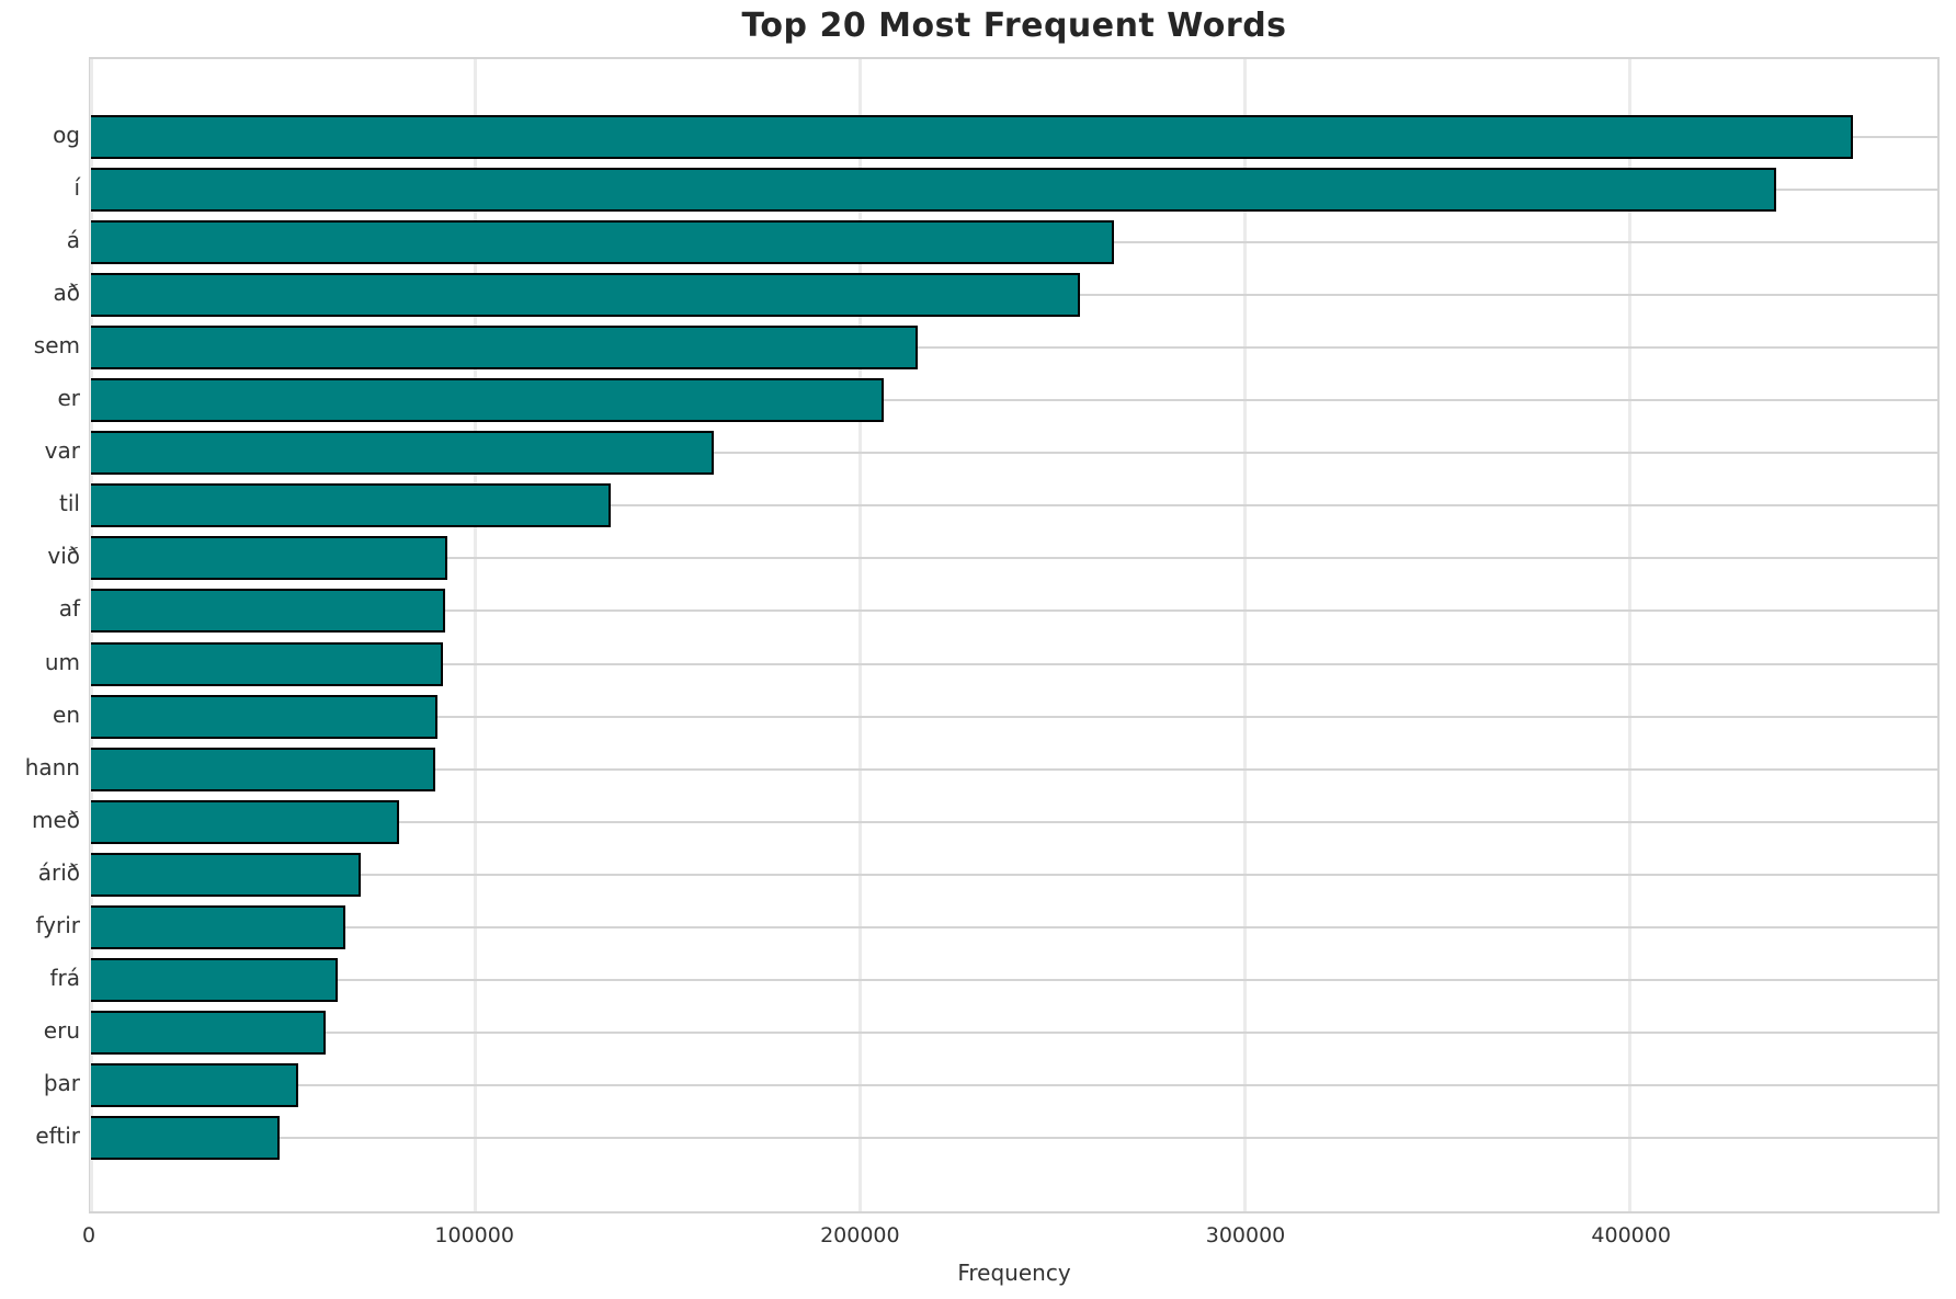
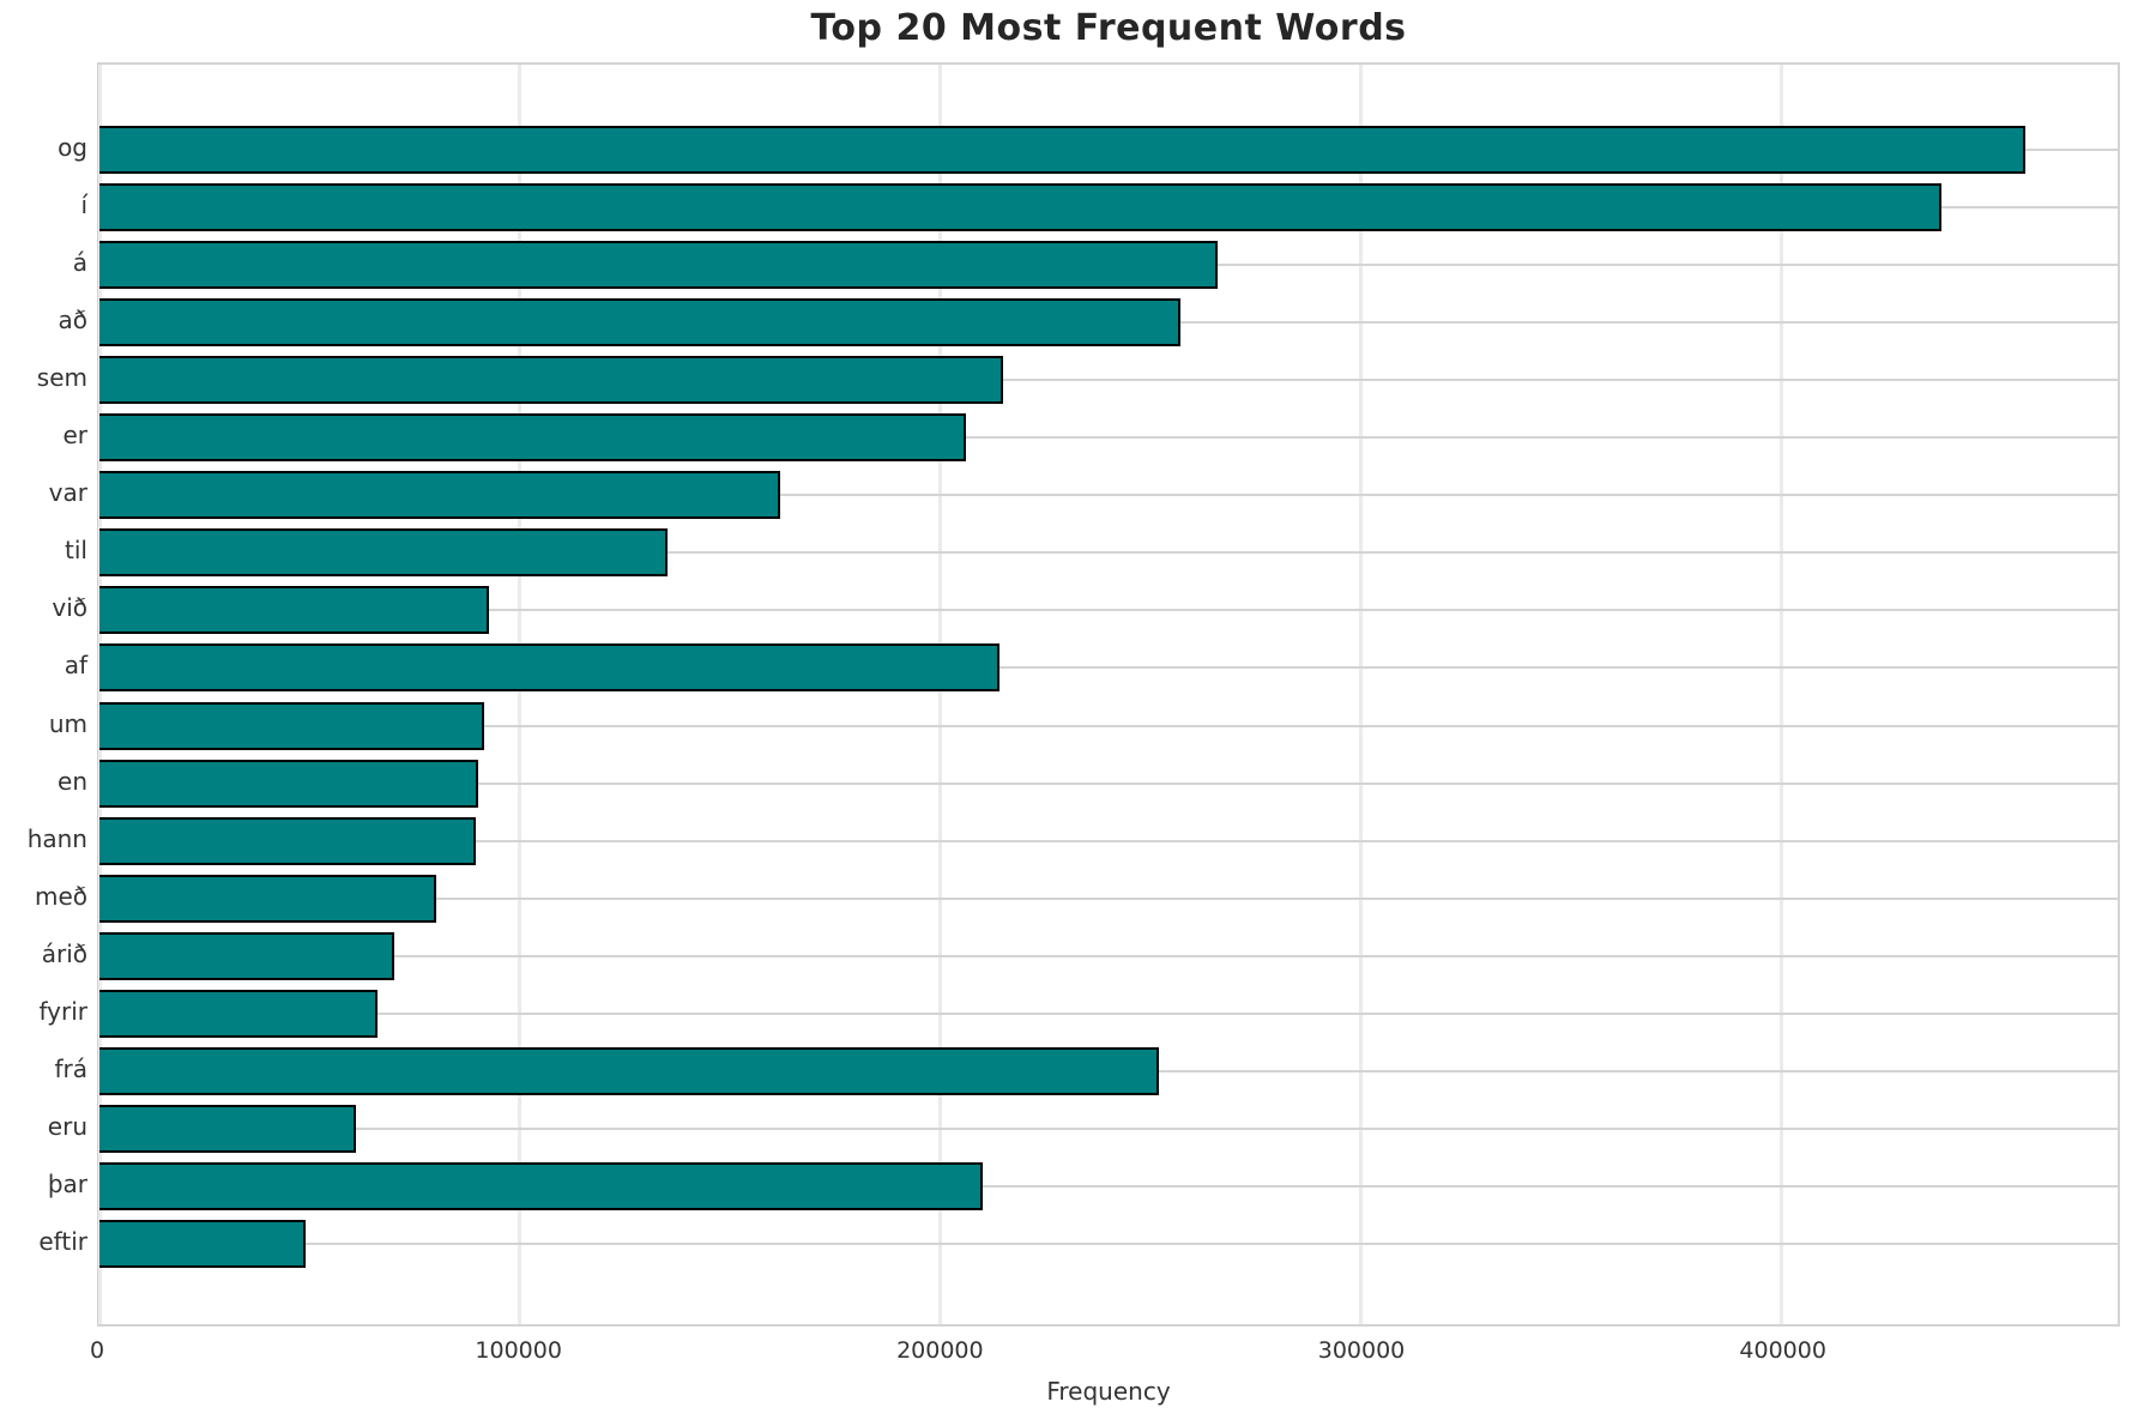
af: 92000 -> 214000
frá: 64000 -> 252000
þar: 54000 -> 210000
